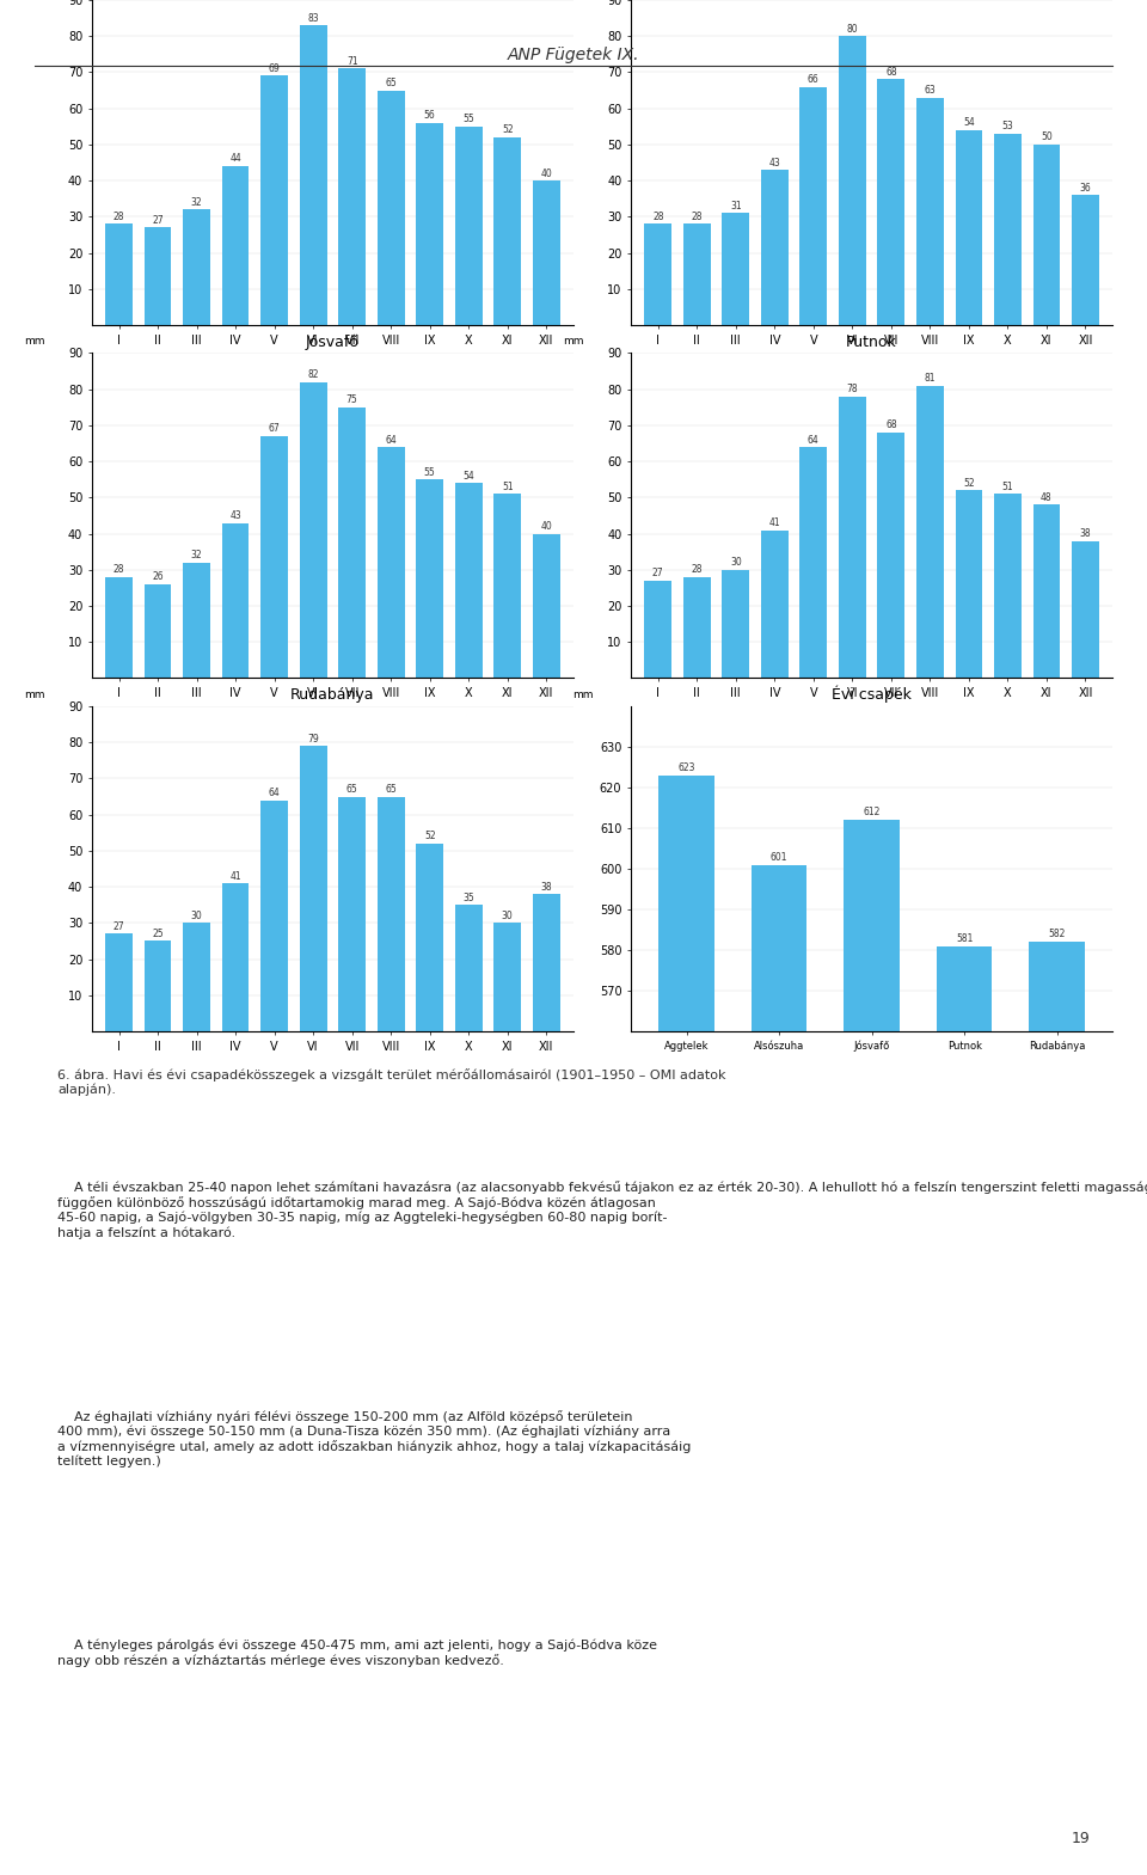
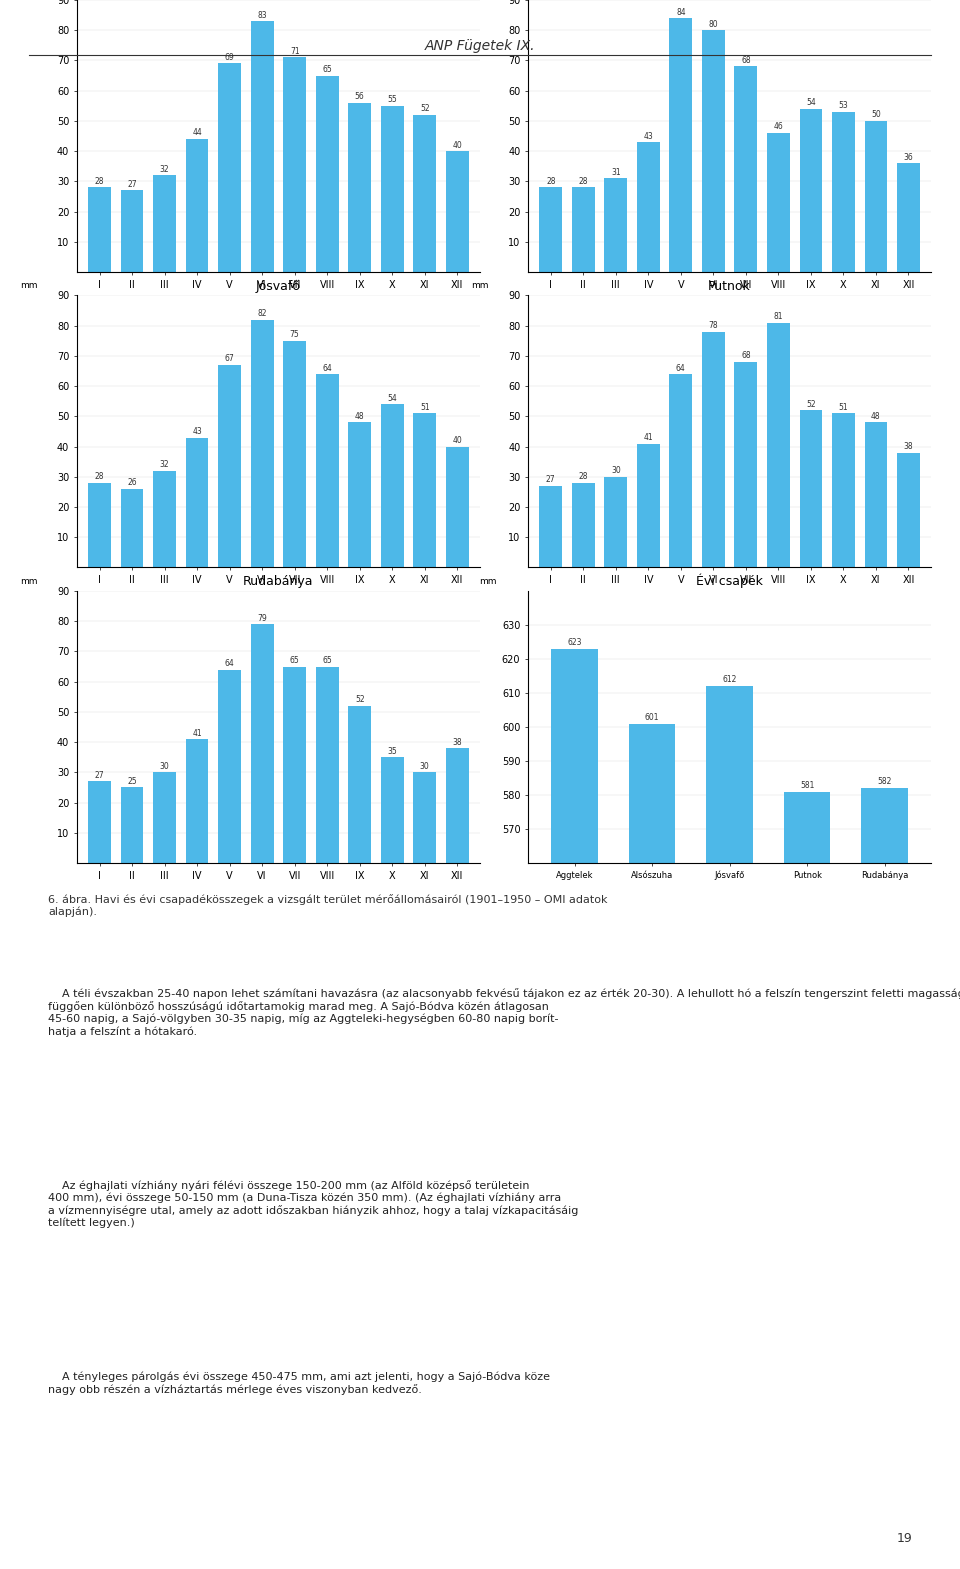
Alsószuha/V: 66 -> 84
Alsószuha/VIII: 63 -> 46
Jósvafő/IX: 55 -> 48
